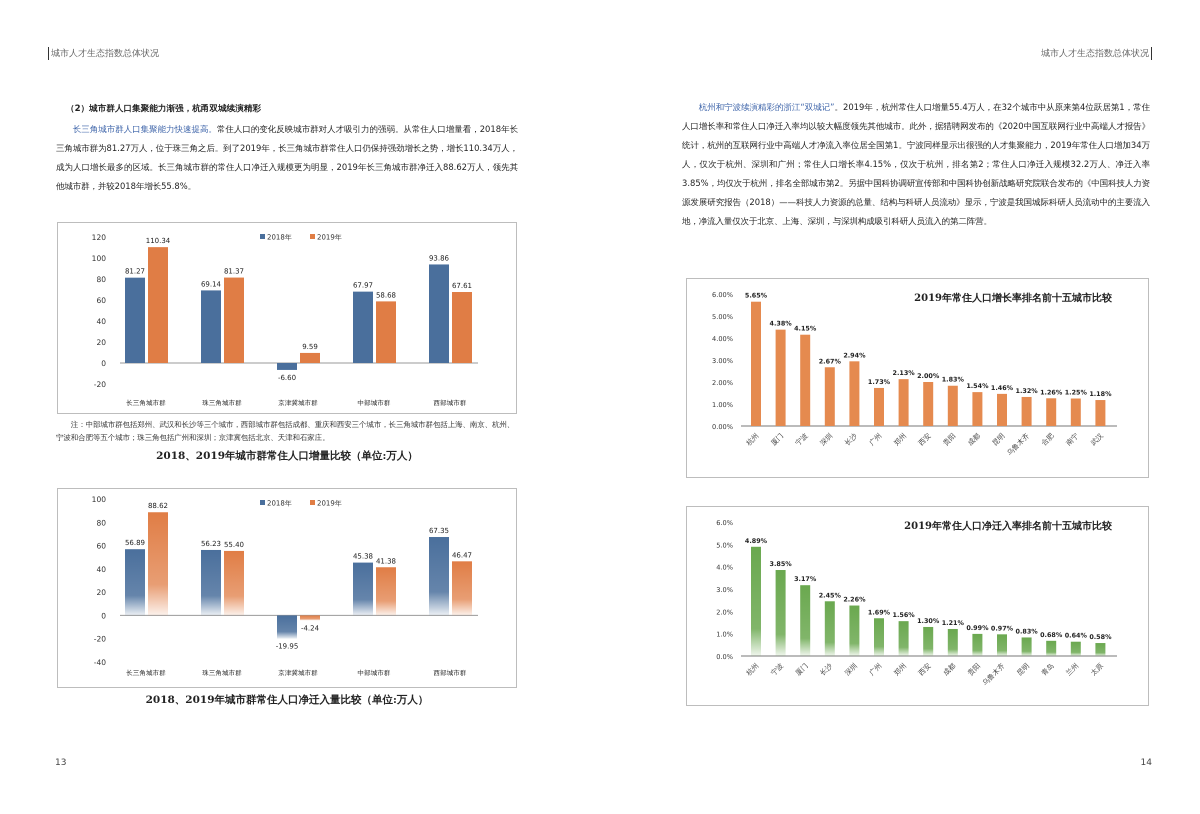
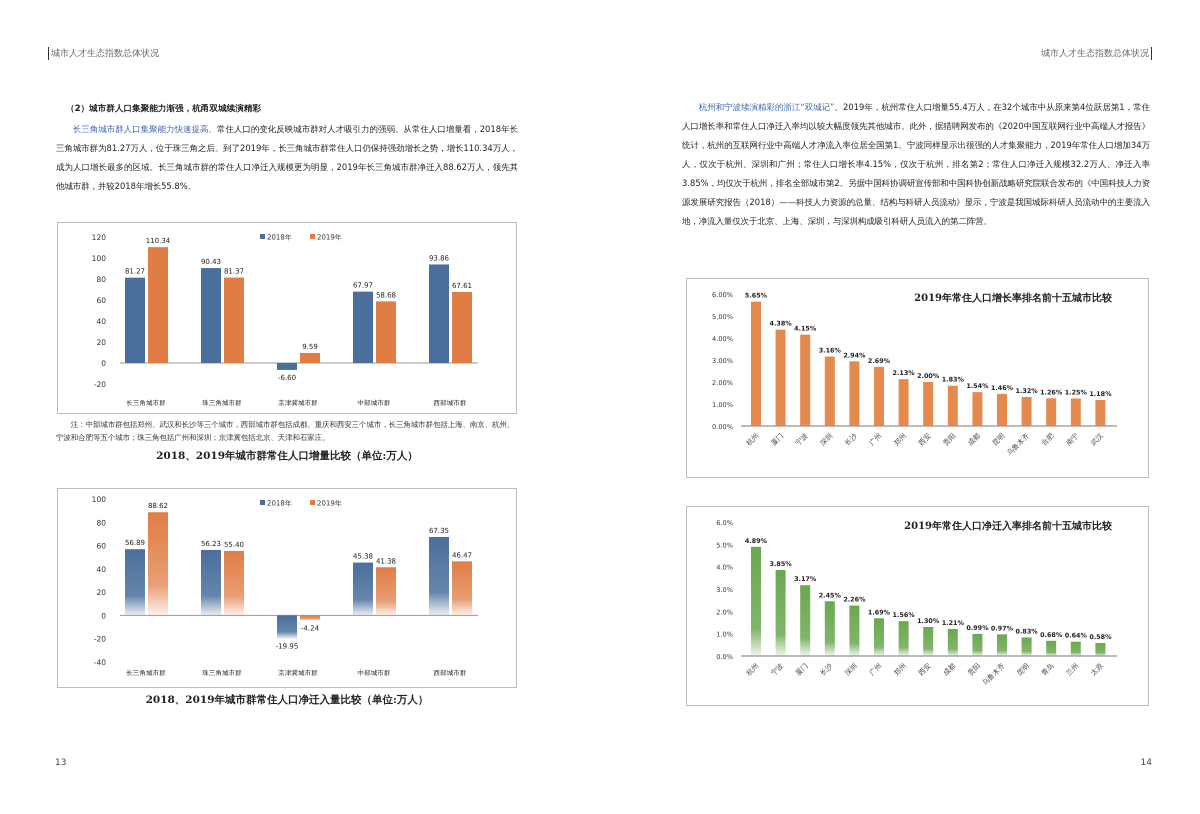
2018、2019年城市群常住人口增量比较（单位:万人）/2018年/珠三角城市群: 69.14 -> 90.43
2019年常住人口增长率排名前十五城市比较/深圳: 2.67% -> 3.16%
2019年常住人口增长率排名前十五城市比较/广州: 1.73% -> 2.69%
